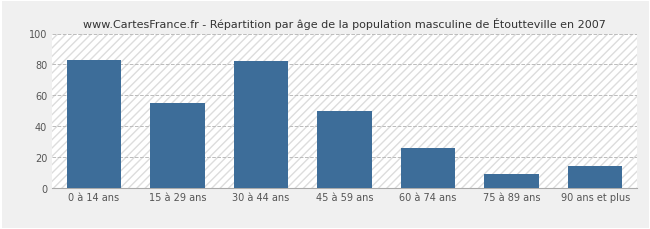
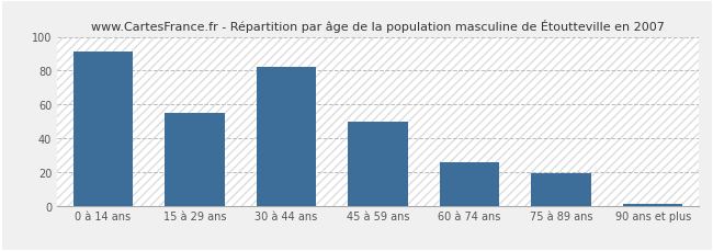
0 à 14 ans: 83 -> 91
75 à 89 ans: 9 -> 19
90 ans et plus: 14 -> 1
